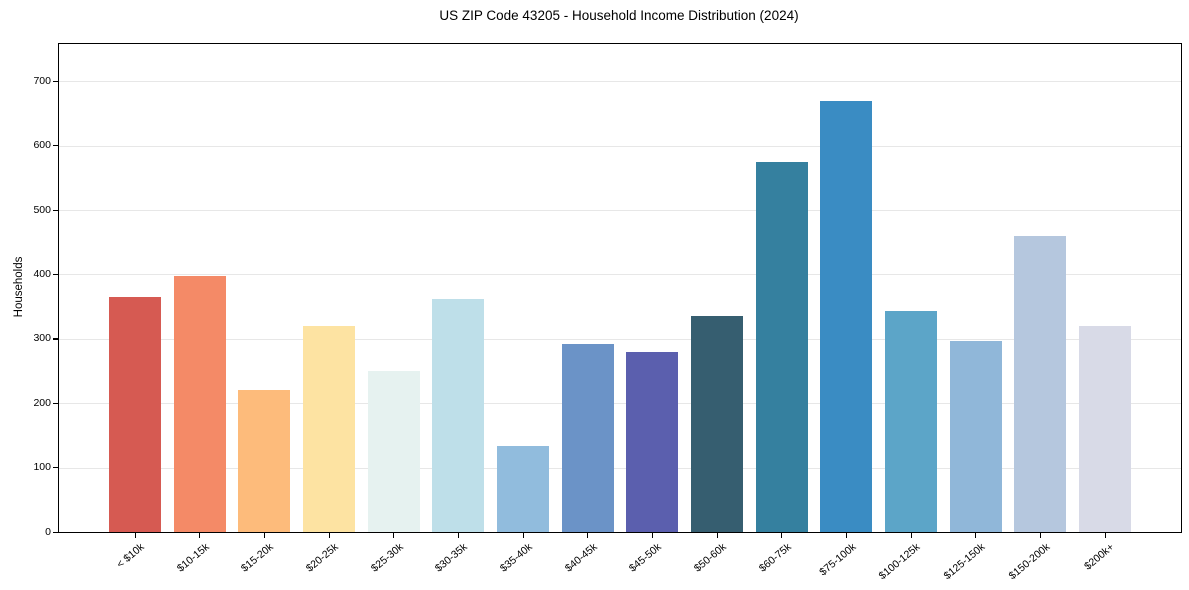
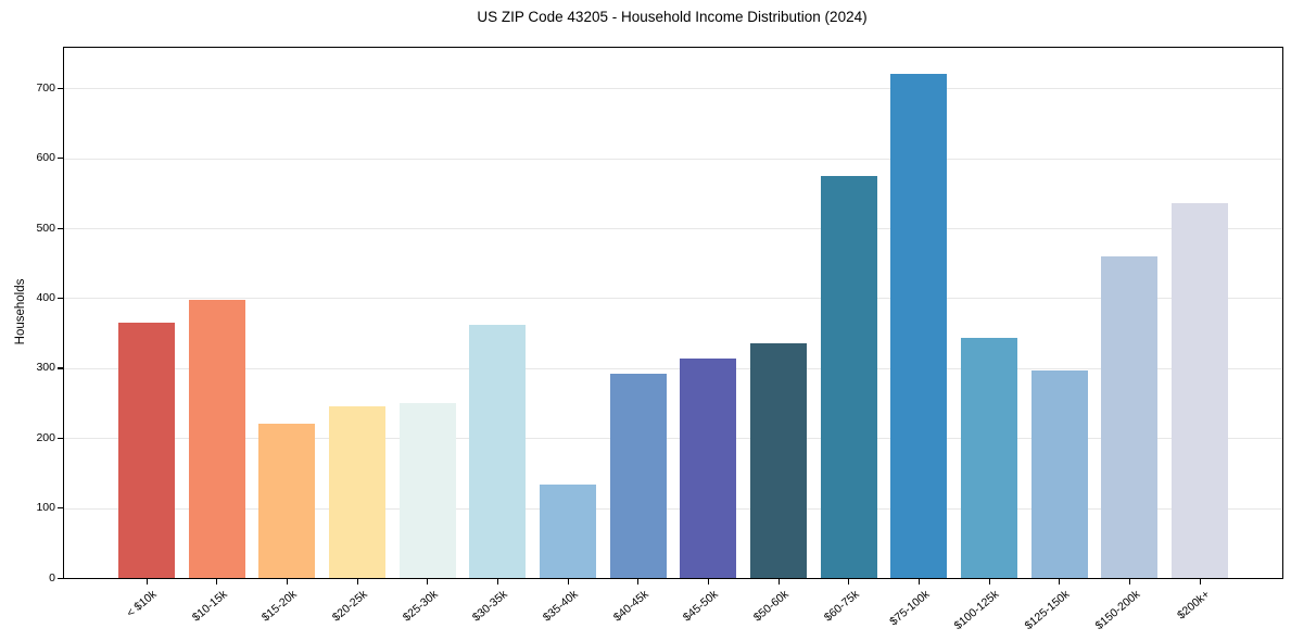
$20-25k: 320 -> 240
$45-50k: 280 -> 310
$75-100k: 670 -> 720
$200k+: 320 -> 540
